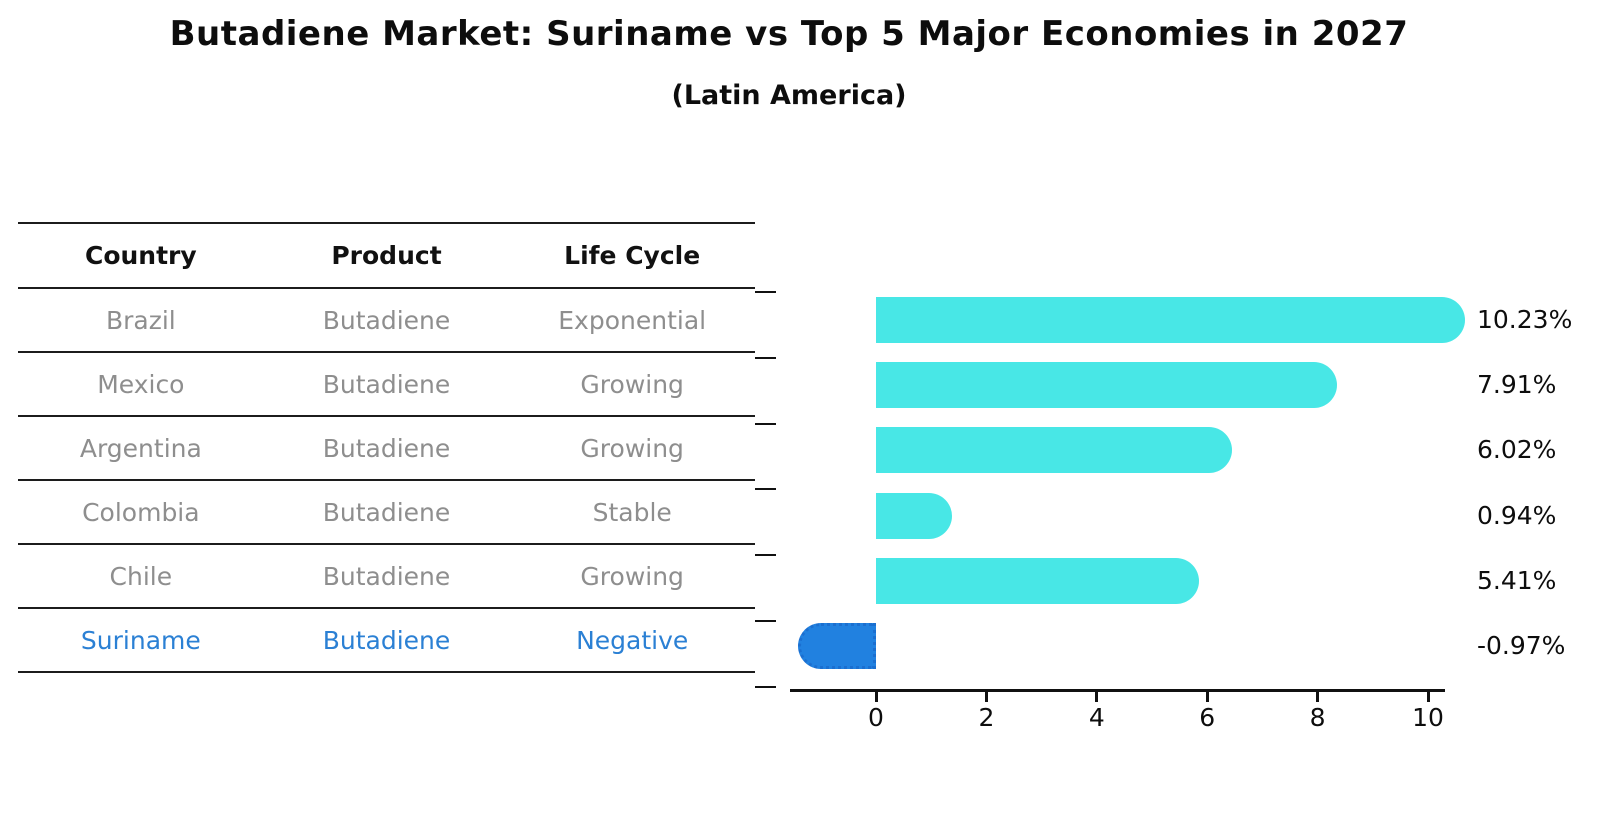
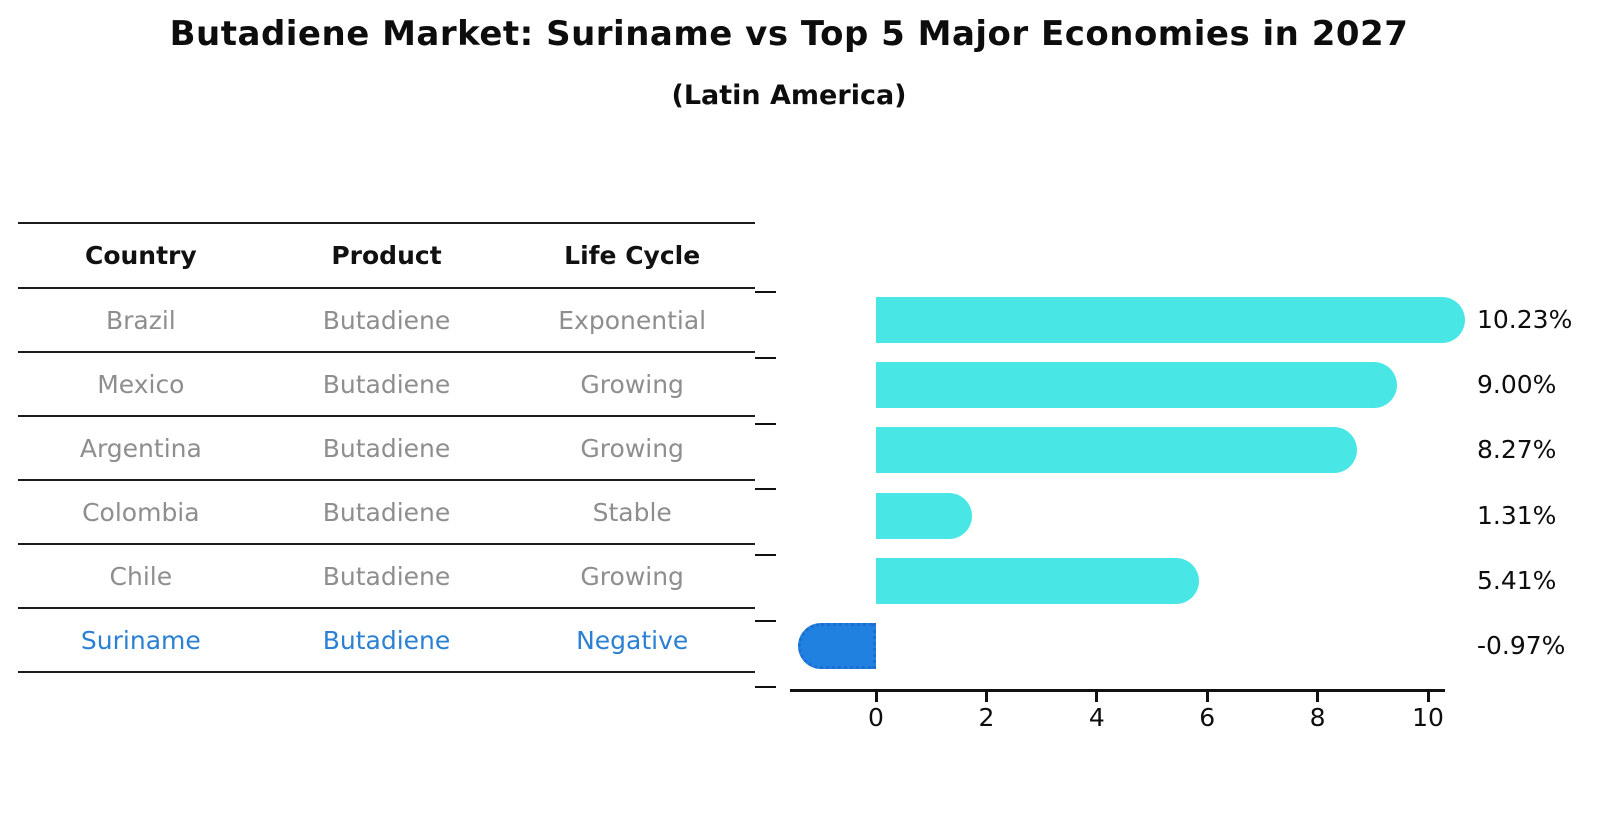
Mexico: 7.91% -> 9.00%
Argentina: 6.02% -> 8.27%
Colombia: 0.94% -> 1.31%
